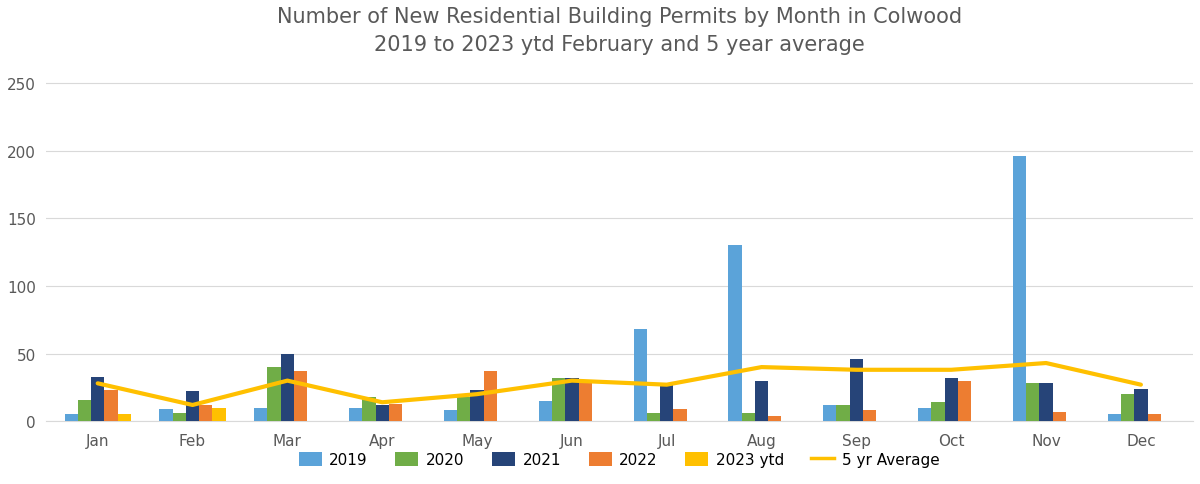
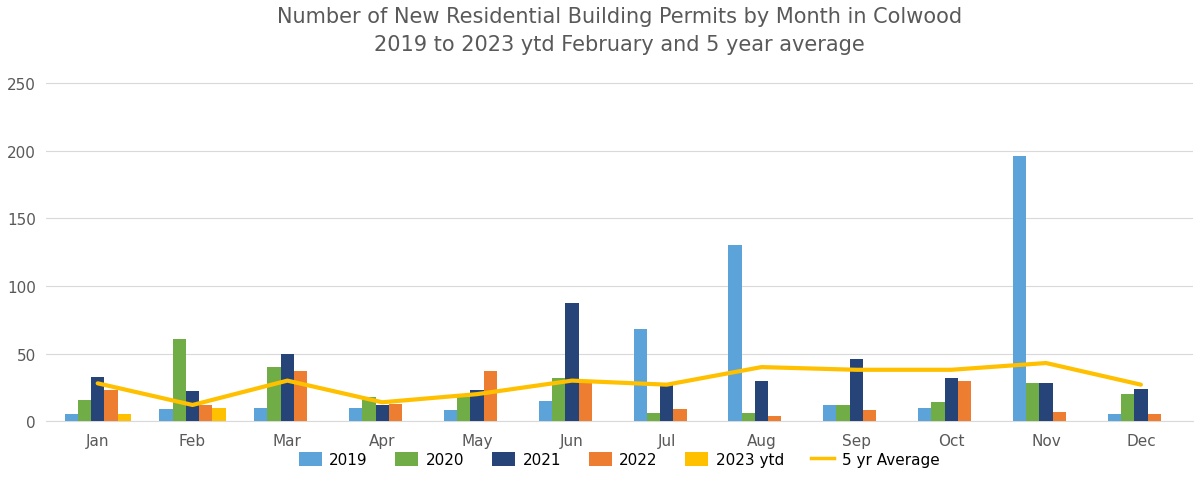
2020/Feb: 6 -> 61
2021/Jun: 32 -> 87
